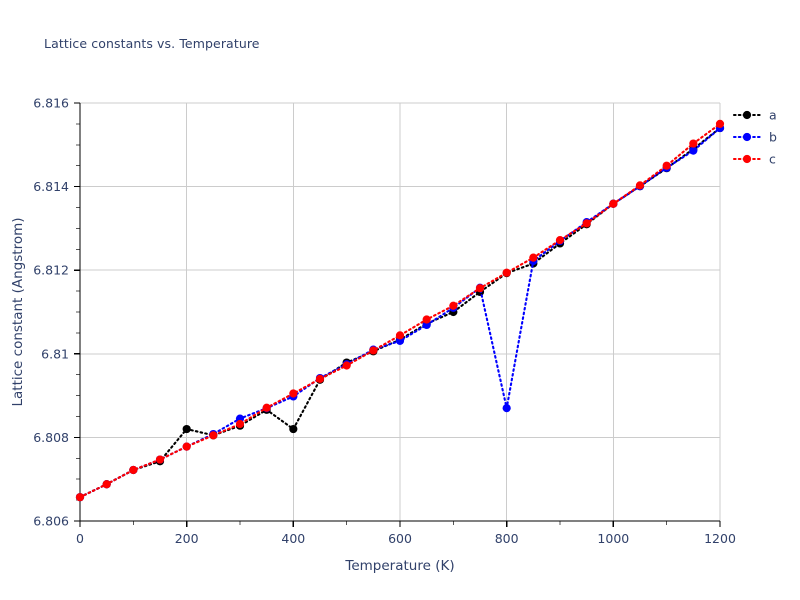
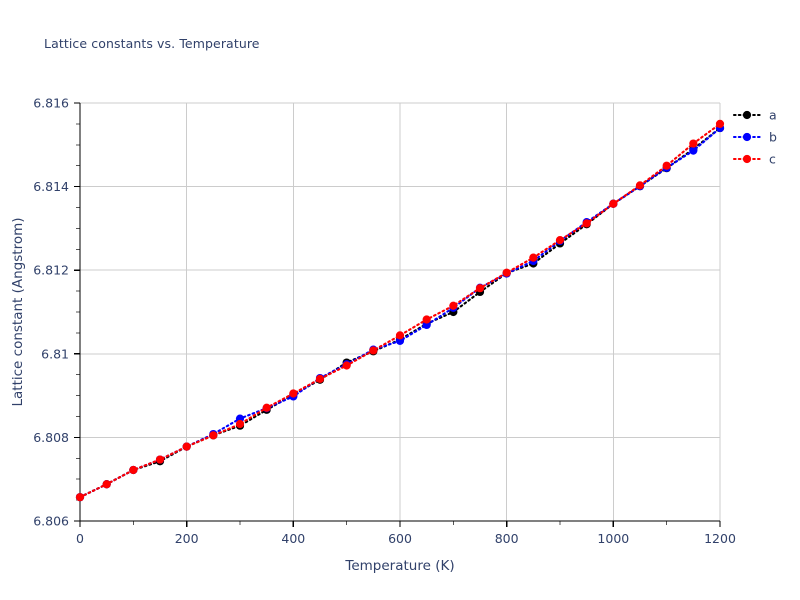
a/200: 6.8082 -> 6.8078
a/400: 6.8082 -> 6.8090
b/800: 6.8087 -> 6.8119
